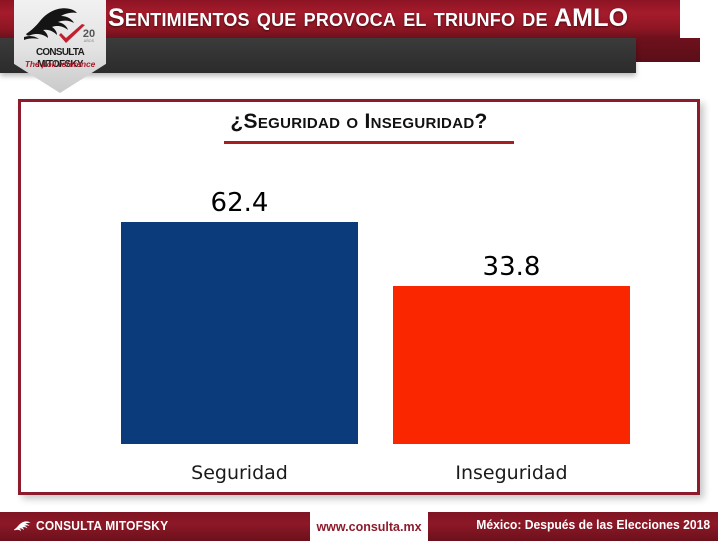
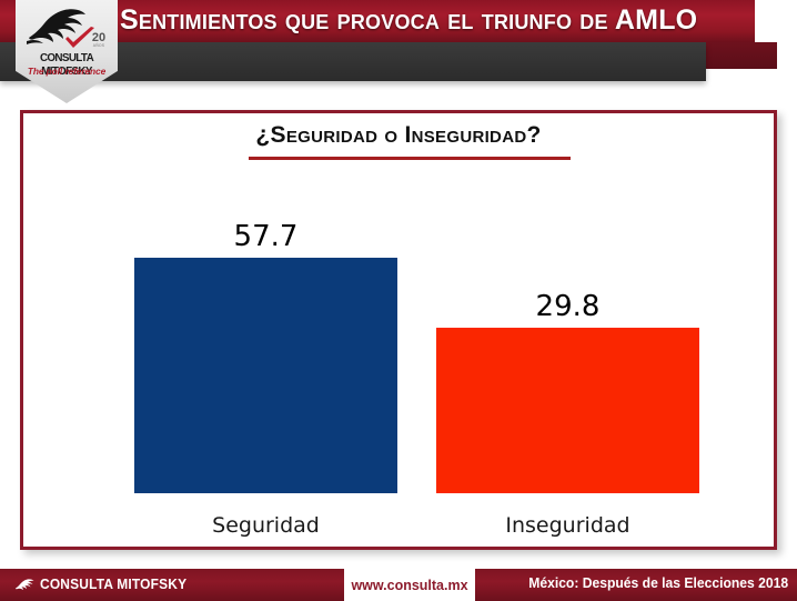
Seguridad: 62.4 -> 57.7
Inseguridad: 33.8 -> 29.8
